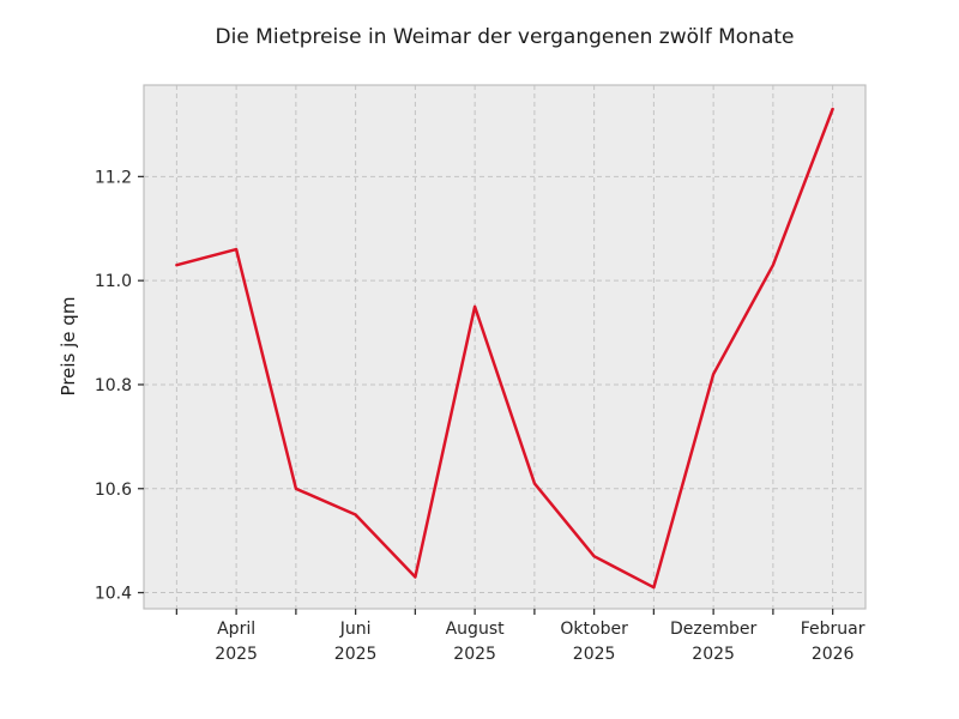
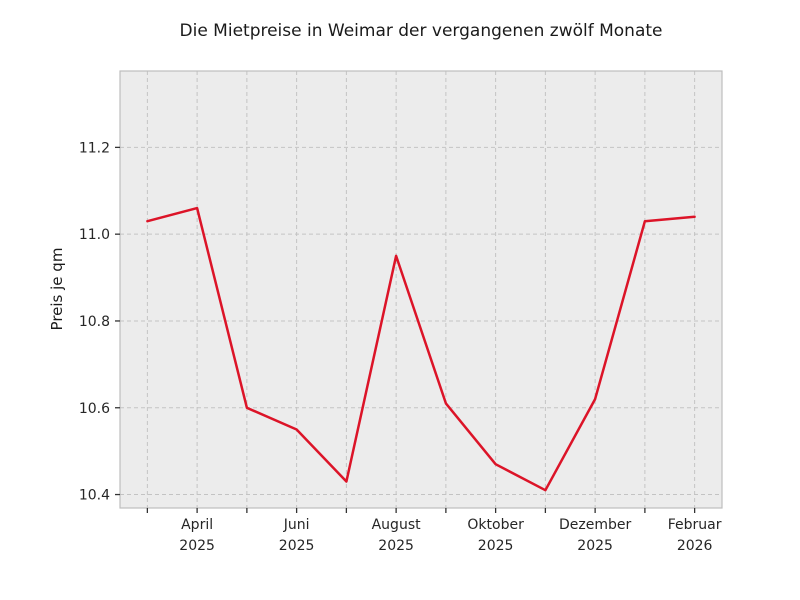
Dezember 2025: 10.82 -> 10.62
Februar 2026: 11.33 -> 11.04
